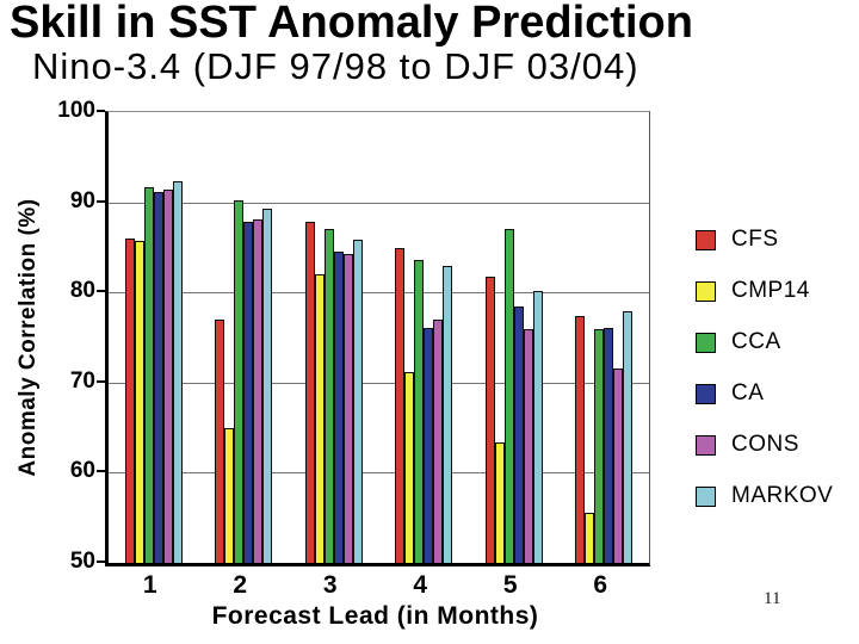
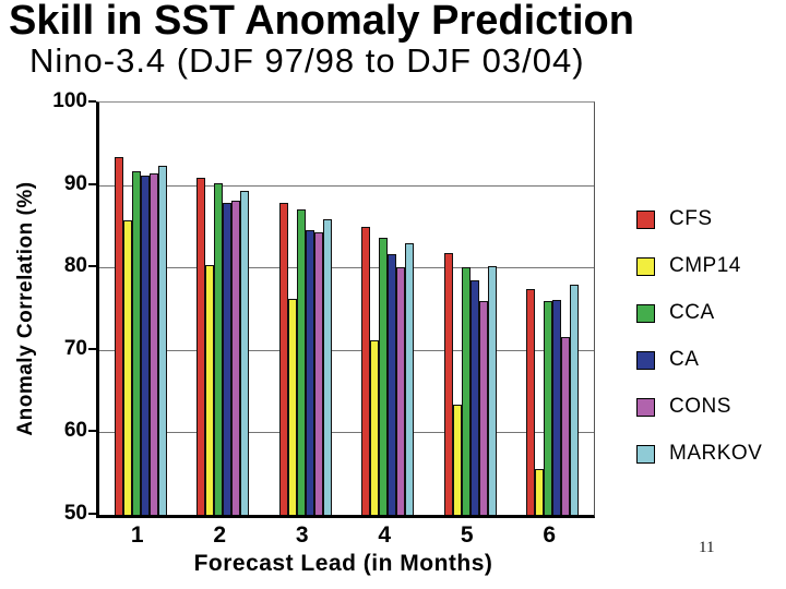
CFS/1: 86 -> 93
CFS/2: 77 -> 91
CMP14/2: 65 -> 80
CMP14/3: 82 -> 76
CA/4: 76 -> 82
CONS/4: 77 -> 80
CCA/5: 87 -> 80
